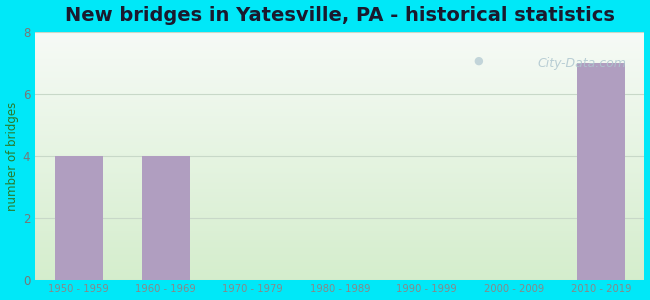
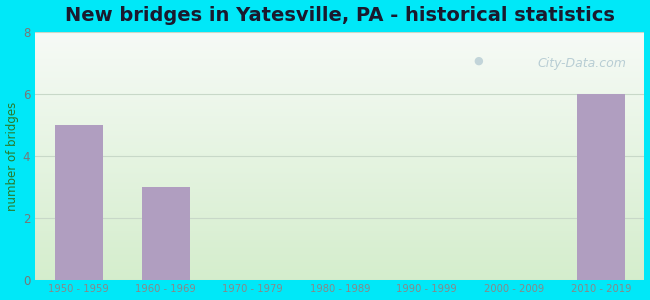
1950 - 1959: 4 -> 5
1960 - 1969: 4 -> 3
2010 - 2019: 7 -> 6
